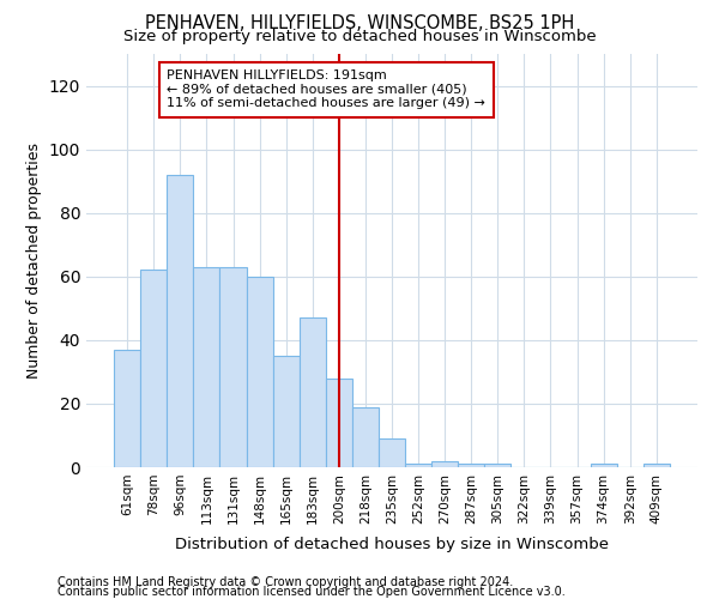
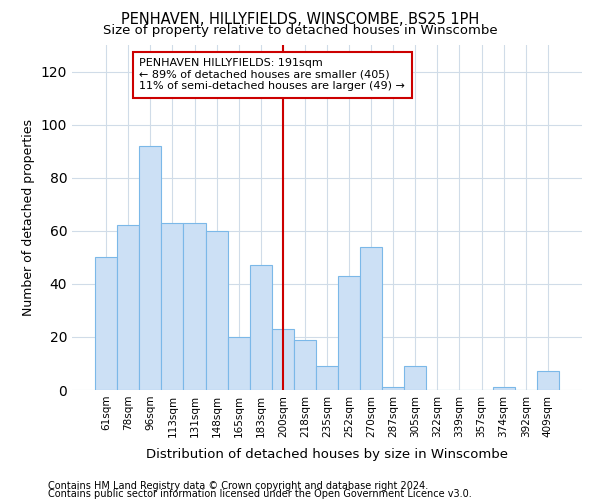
61sqm: 37 -> 50
165sqm: 35 -> 20
200sqm: 28 -> 23
252sqm: 1 -> 43
270sqm: 2 -> 54
305sqm: 1 -> 9
409sqm: 1 -> 7
